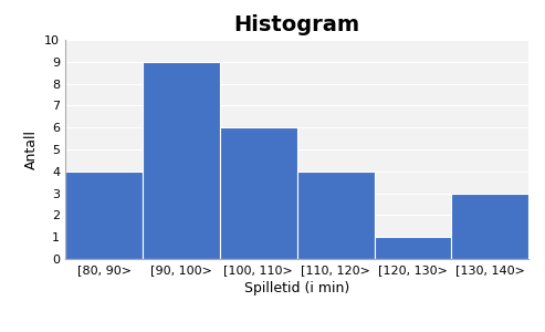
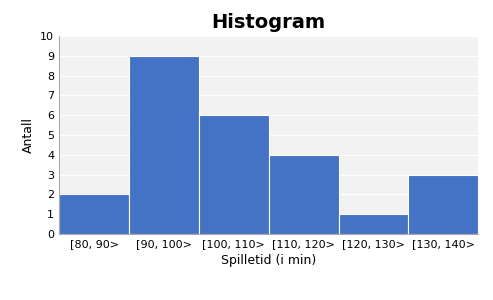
[80, 90>: 4 -> 2
